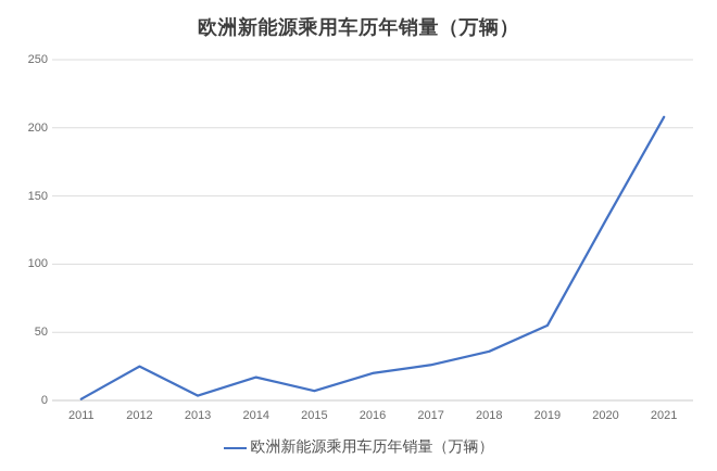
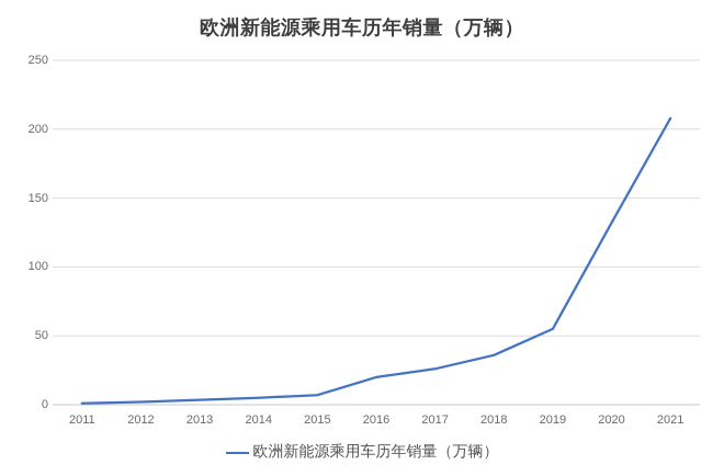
2012: 25 -> 2
2014: 17 -> 5
